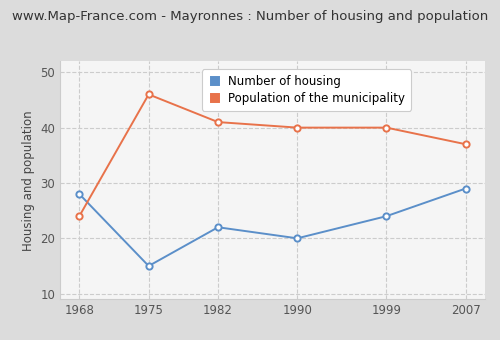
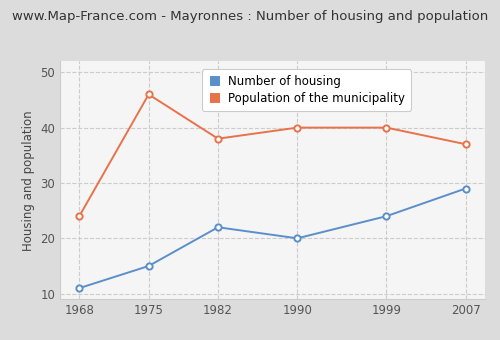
Number of housing/1968: 28 -> 11
Population of the municipality/1982: 41 -> 38
